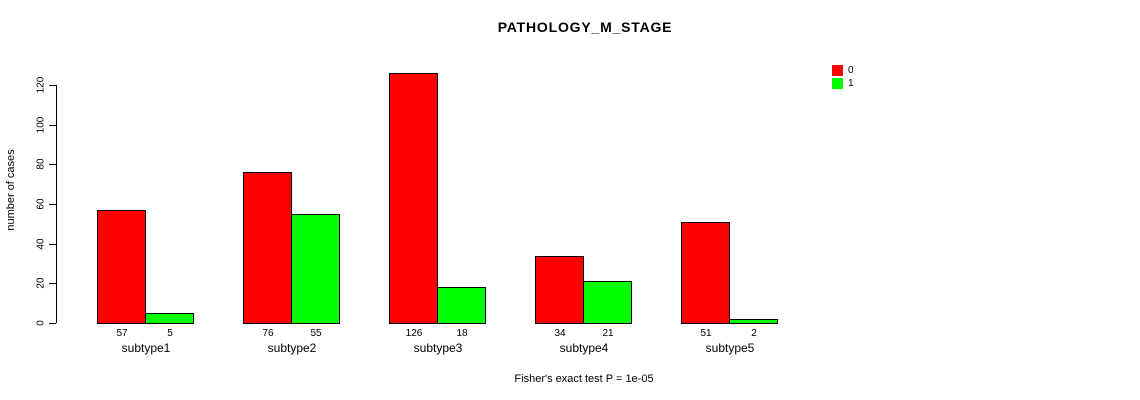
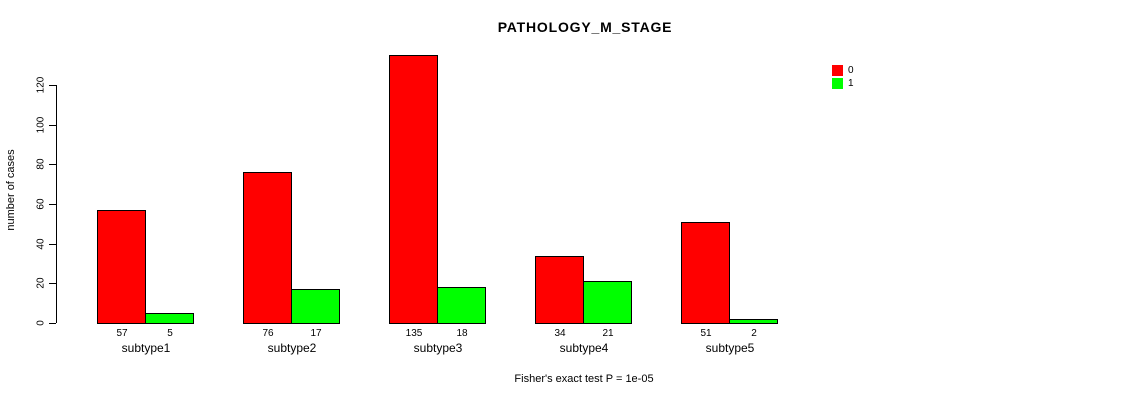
1/subtype2: 55 -> 17
0/subtype3: 126 -> 135
